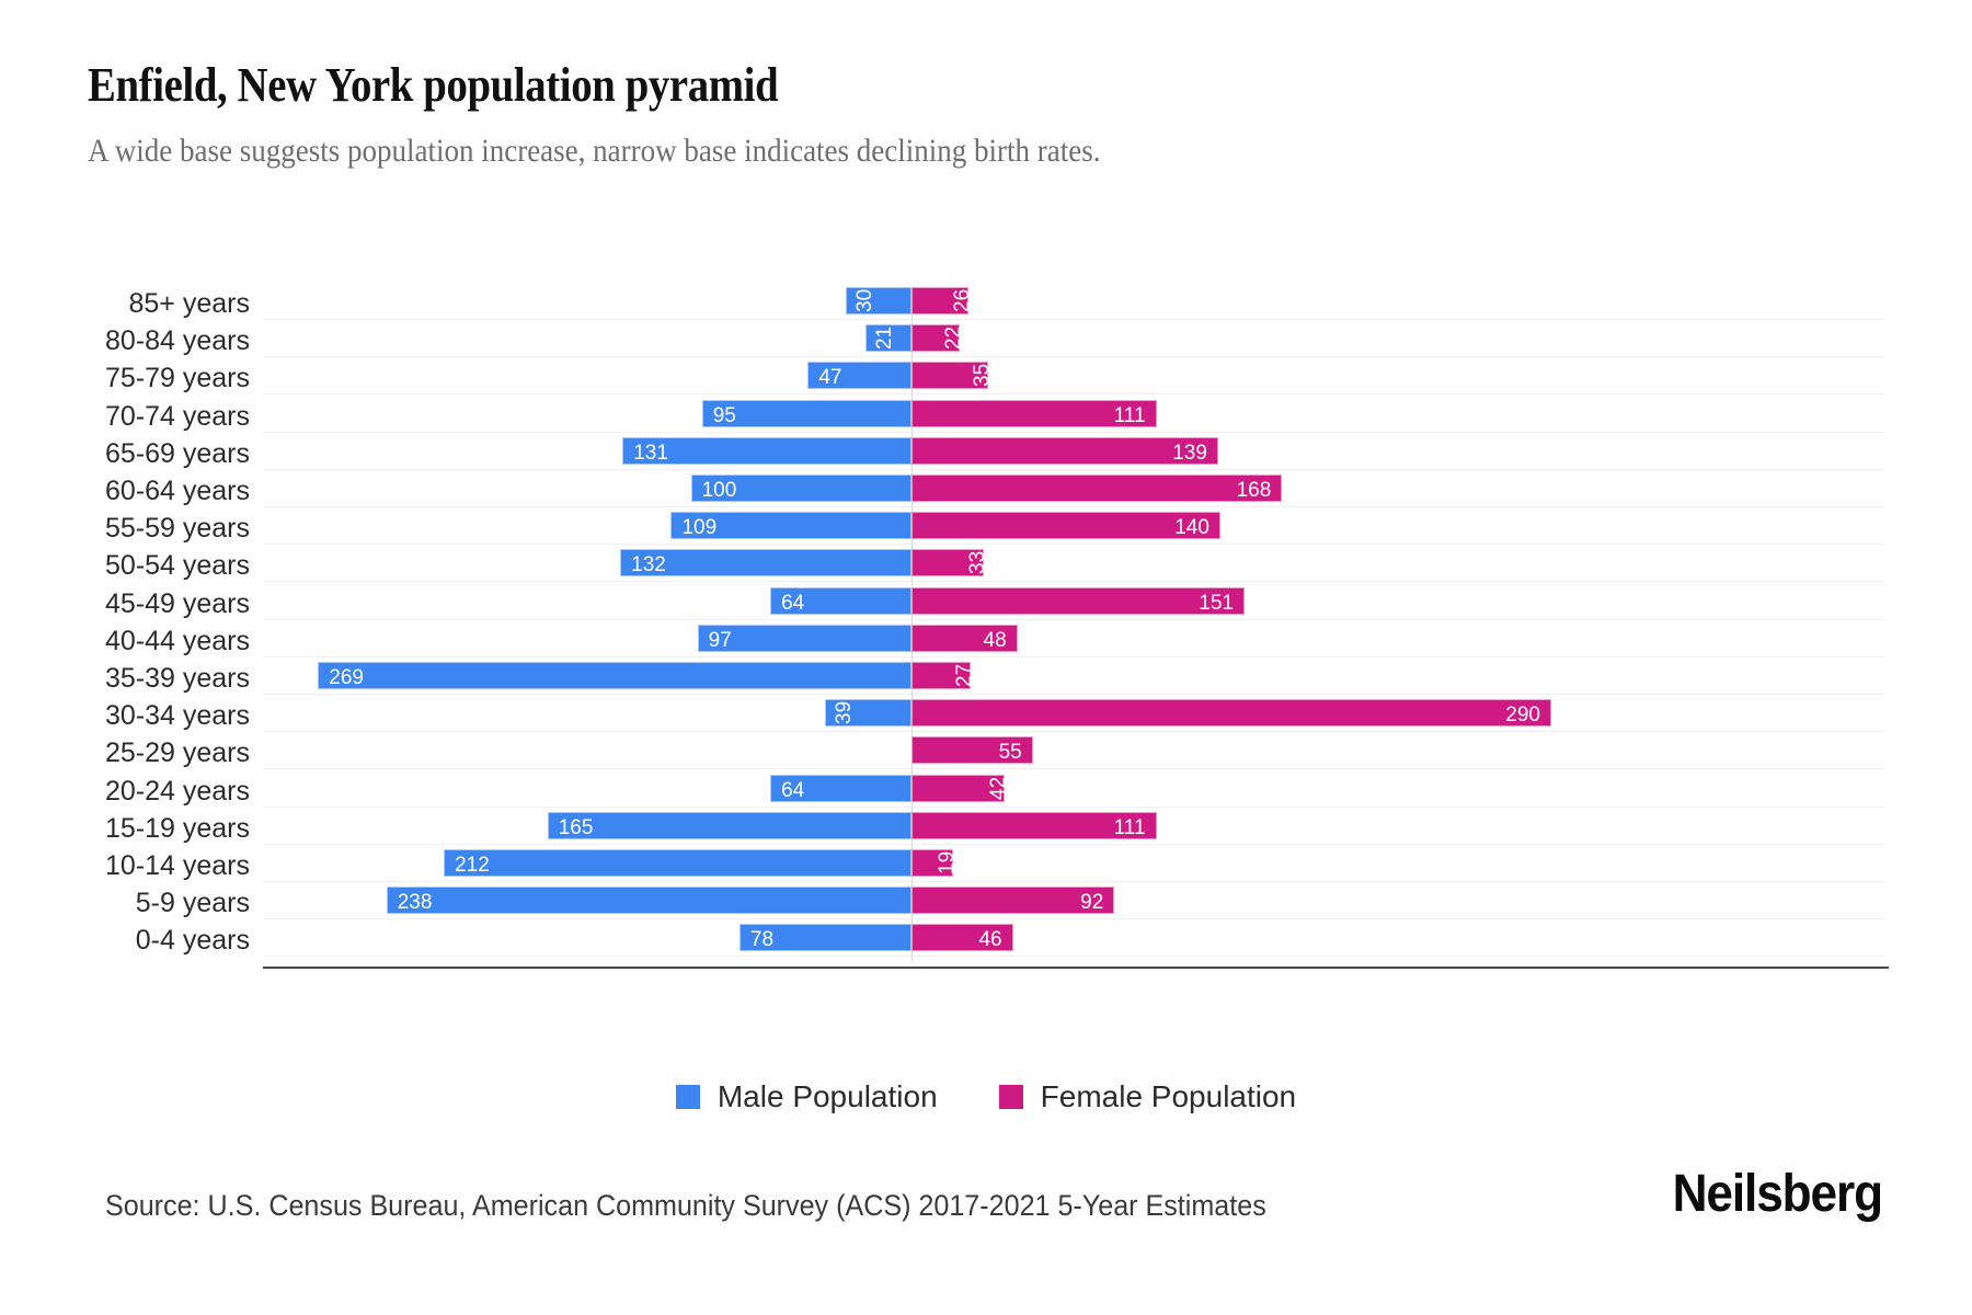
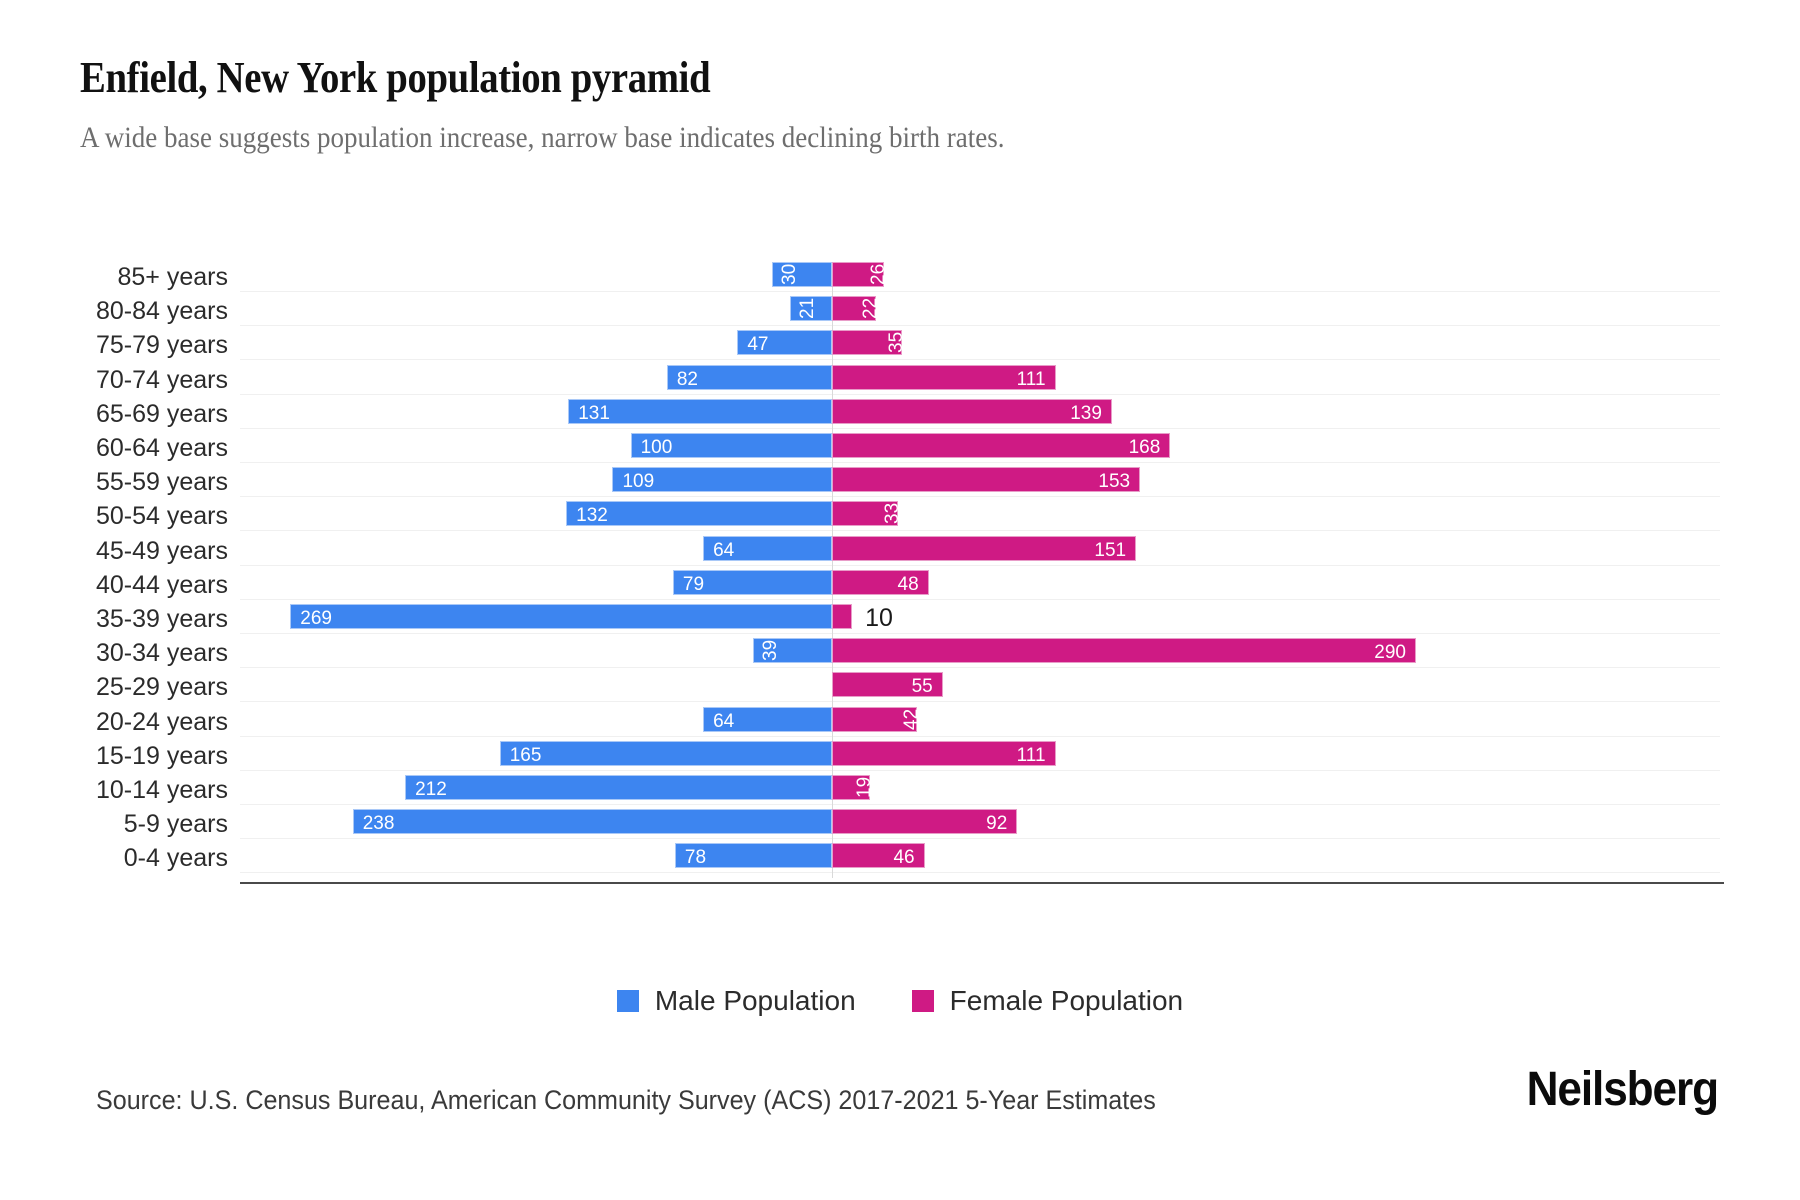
Male Population/70-74 years: 95 -> 82
Female Population/55-59 years: 140 -> 153
Male Population/40-44 years: 97 -> 79
Female Population/35-39 years: 27 -> 10
